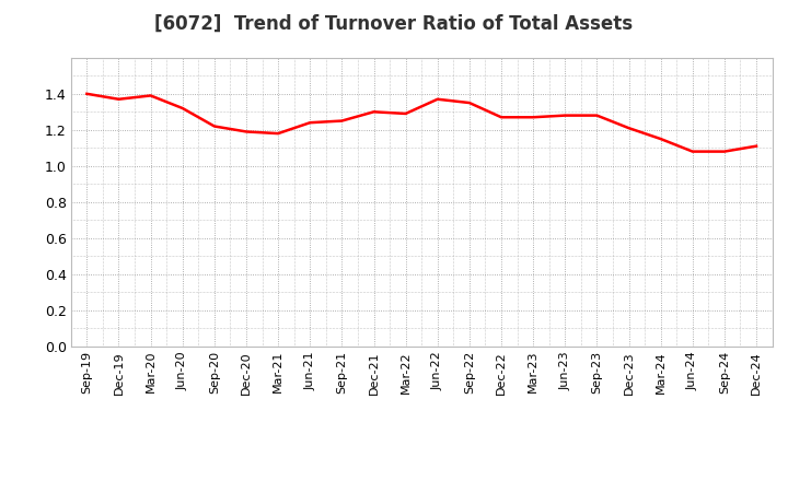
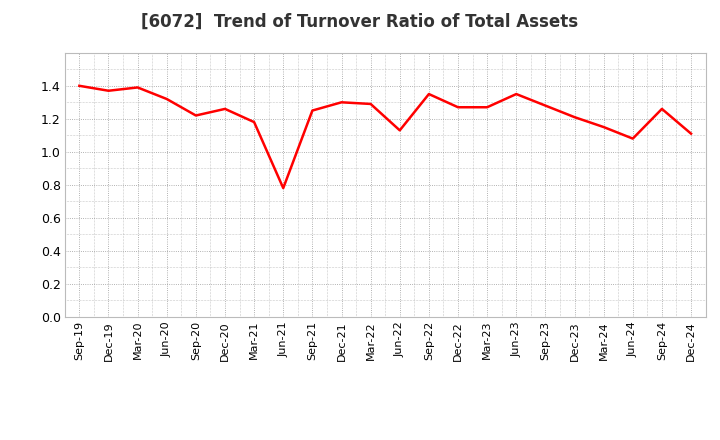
Dec-20: 1.19 -> 1.26
Jun-21: 1.24 -> 0.78
Jun-22: 1.37 -> 1.13
Jun-23: 1.28 -> 1.35
Sep-24: 1.08 -> 1.26
